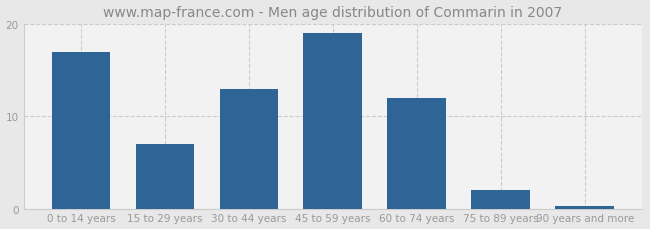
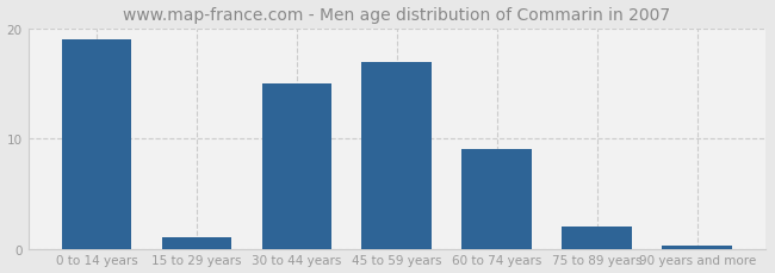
0 to 14 years: 17.0 -> 19.0
15 to 29 years: 7.0 -> 1.0
30 to 44 years: 13.0 -> 15.0
45 to 59 years: 19.0 -> 17.0
60 to 74 years: 12.0 -> 9.0
